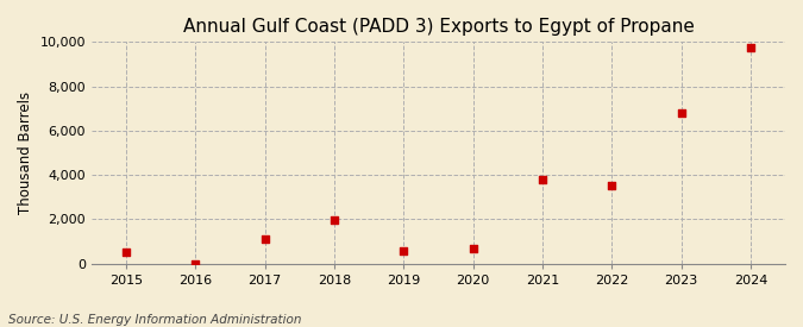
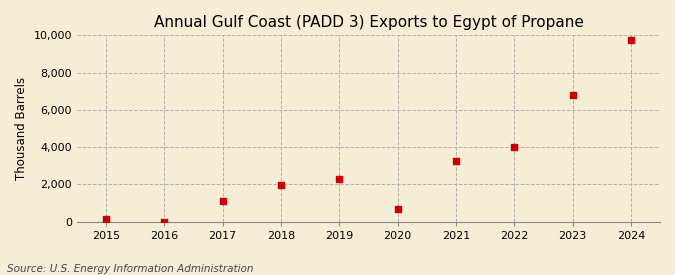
2015: 500 -> 200
2019: 600 -> 2,300
2021: 3,800 -> 3,200
2022: 3,500 -> 4,000
